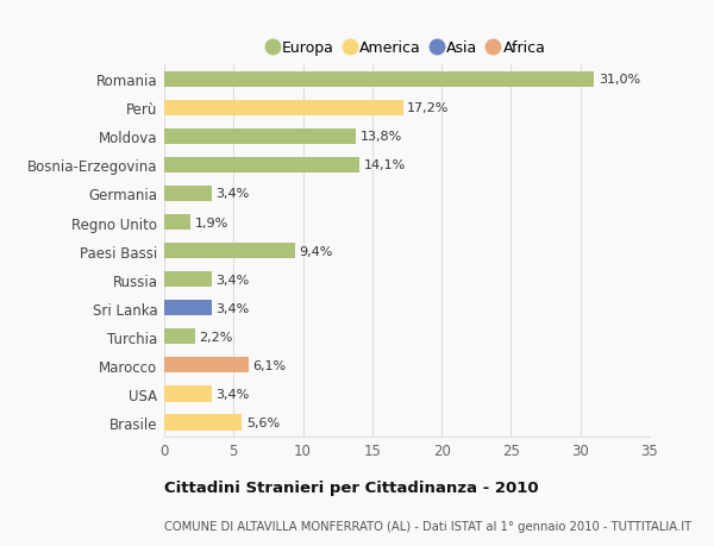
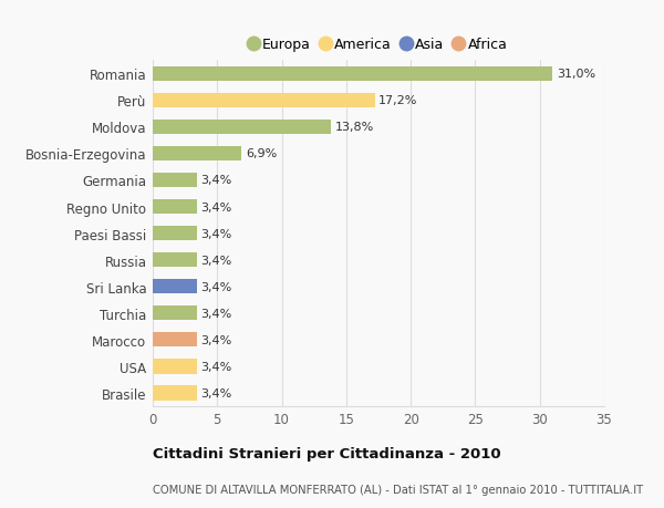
Bosnia-Erzegovina: 14,1% -> 6,9%
Regno Unito: 1,9% -> 3,4%
Paesi Bassi: 9,4% -> 3,4%
Turchia: 2,2% -> 3,4%
Marocco: 6,1% -> 3,4%
Brasile: 5,6% -> 3,4%
